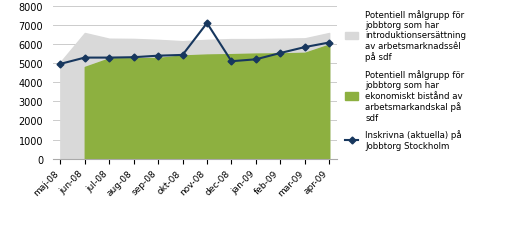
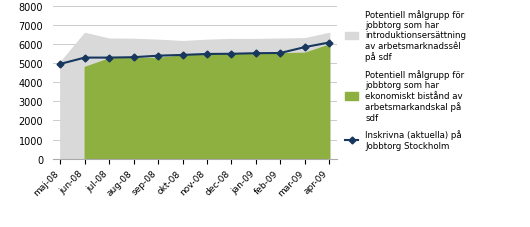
Inskrivna (aktuella) på Jobbtorg Stockholm/nov-08: 7100 -> 5500
Inskrivna (aktuella) på Jobbtorg Stockholm/dec-08: 5100 -> 5500
Inskrivna (aktuella) på Jobbtorg Stockholm/jan-09: 5200 -> 5500
